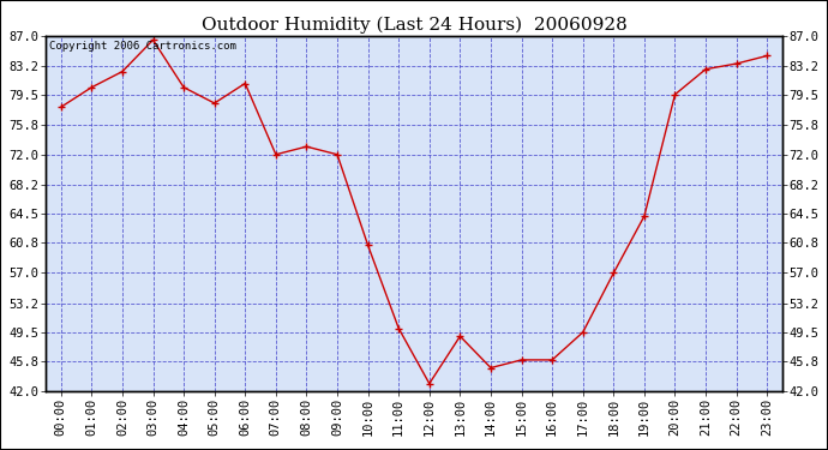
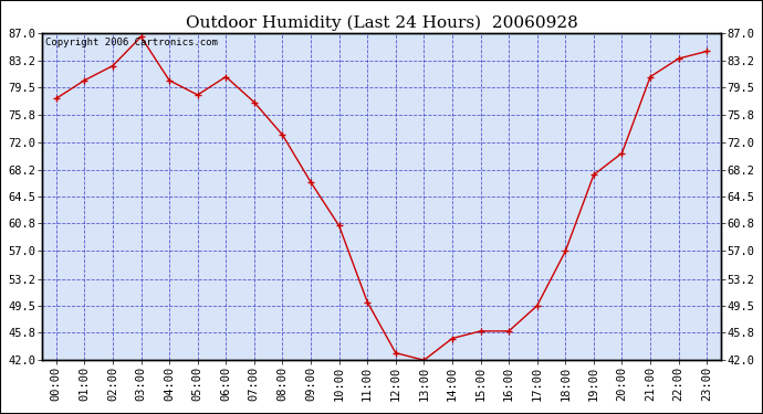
07:00: 72.0 -> 77.5
09:00: 72.0 -> 66.5
13:00: 49.0 -> 42.0
19:00: 64.2 -> 67.5
20:00: 79.6 -> 70.5
21:00: 82.8 -> 81.0
